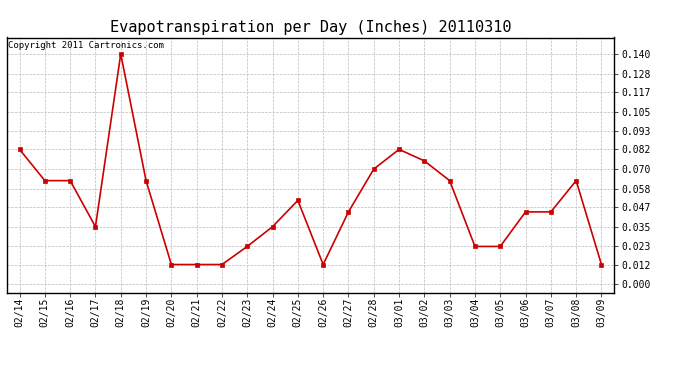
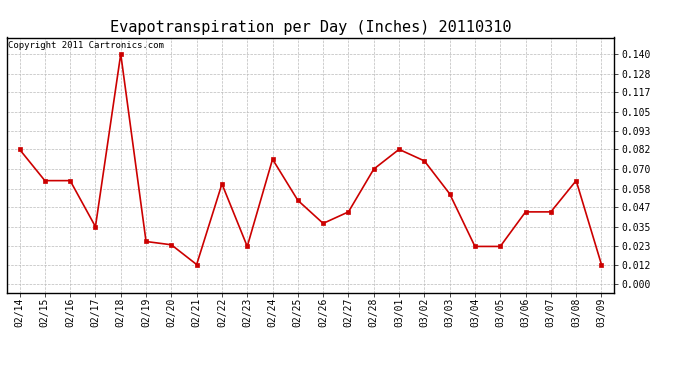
02/19: 0.063 -> 0.026
02/20: 0.012 -> 0.024
02/22: 0.012 -> 0.061
02/24: 0.035 -> 0.076
02/26: 0.012 -> 0.037
03/03: 0.063 -> 0.055
